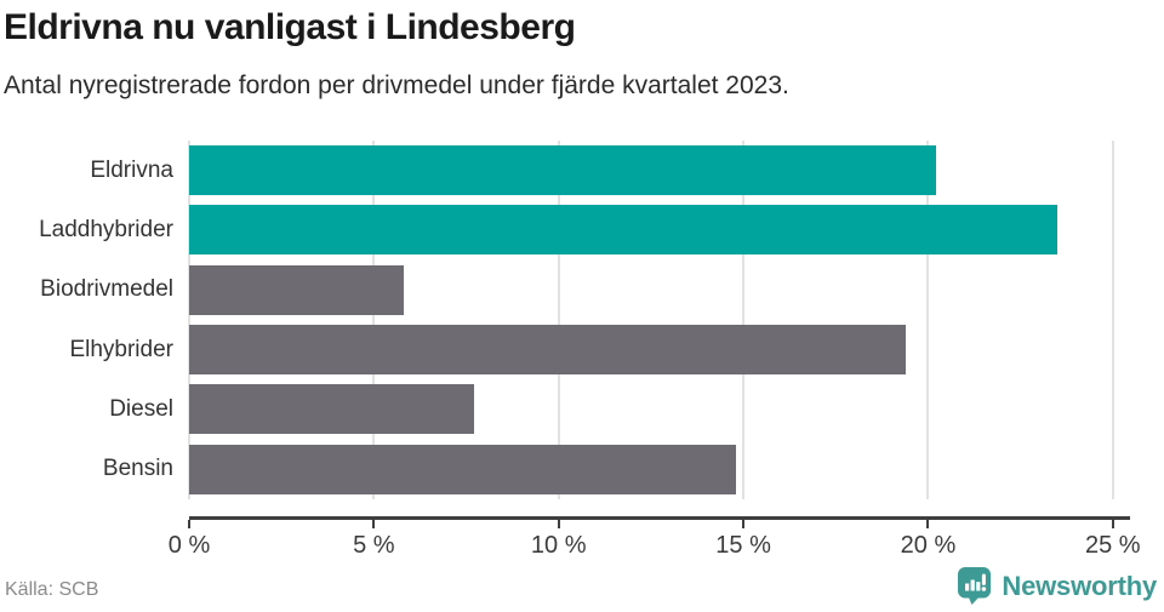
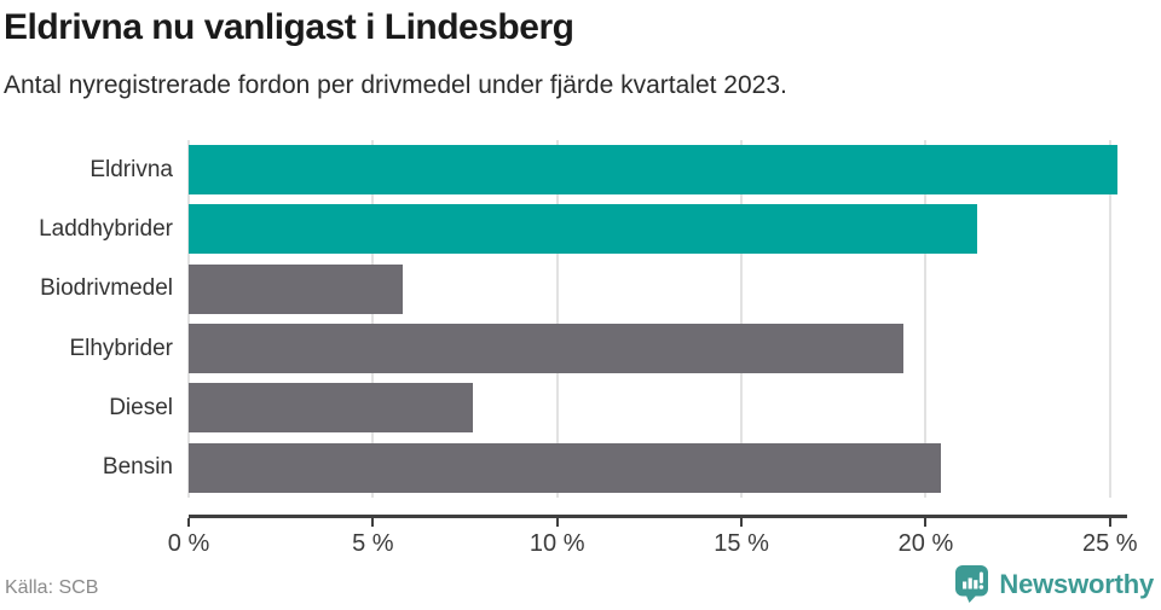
Eldrivna: 20.2% -> 25.2%
Laddhybrider: 23.5% -> 21.4%
Bensin: 14.8% -> 20.4%
